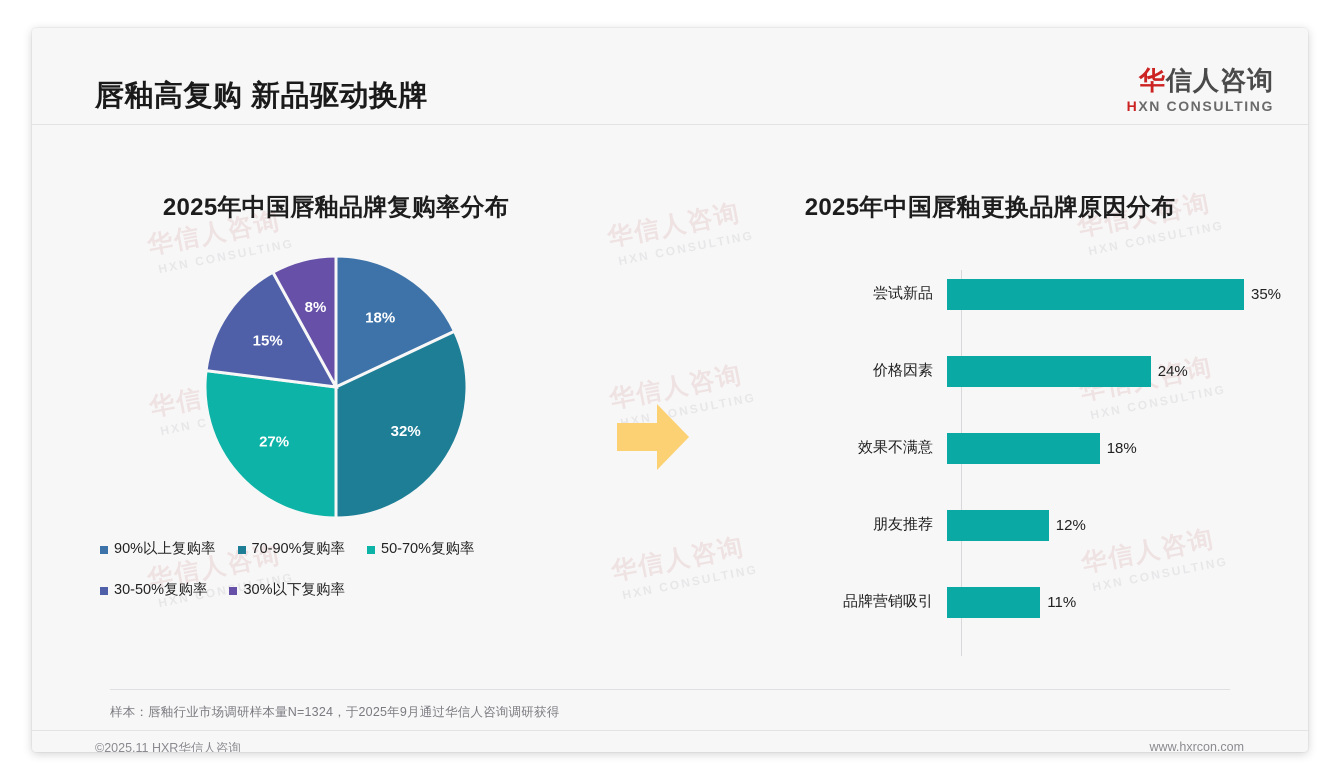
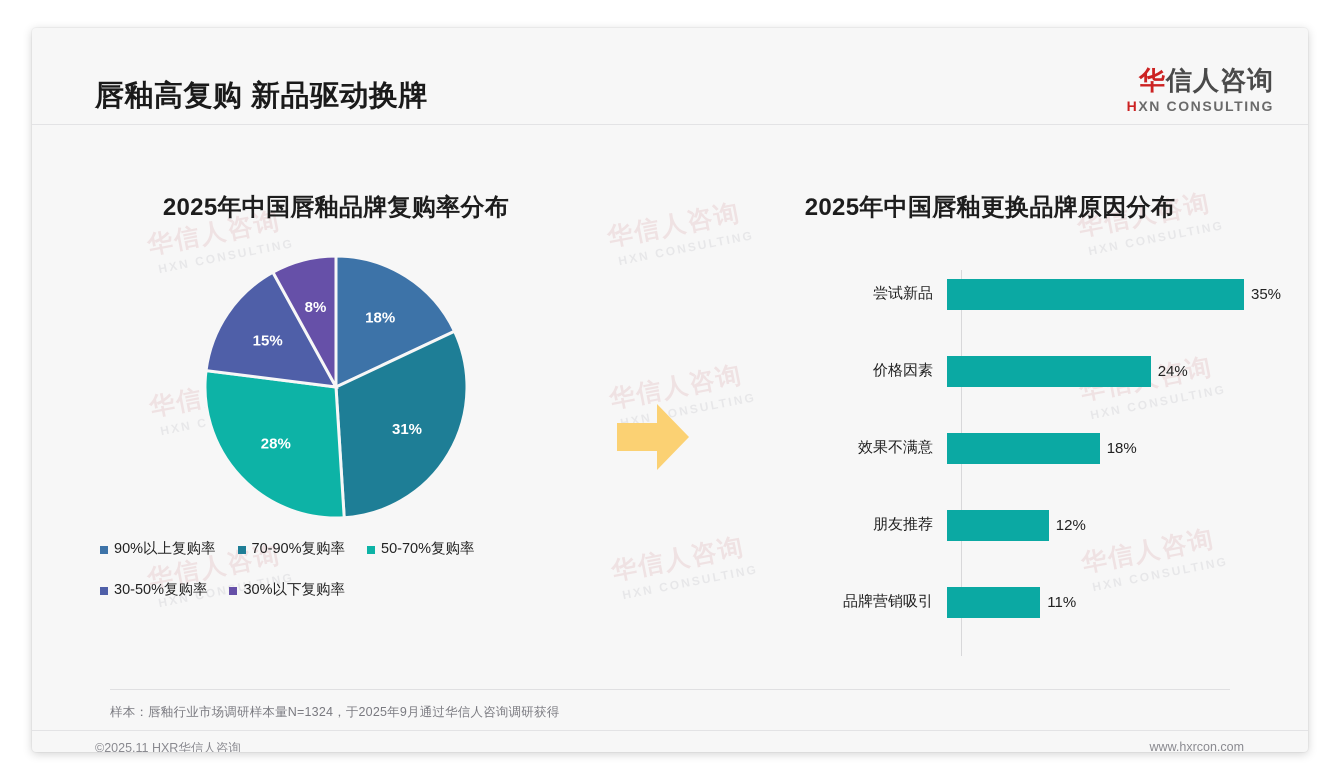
2025年中国唇釉品牌复购率分布/70-90%复购率: 32% -> 31%
2025年中国唇釉品牌复购率分布/50-70%复购率: 27% -> 28%
